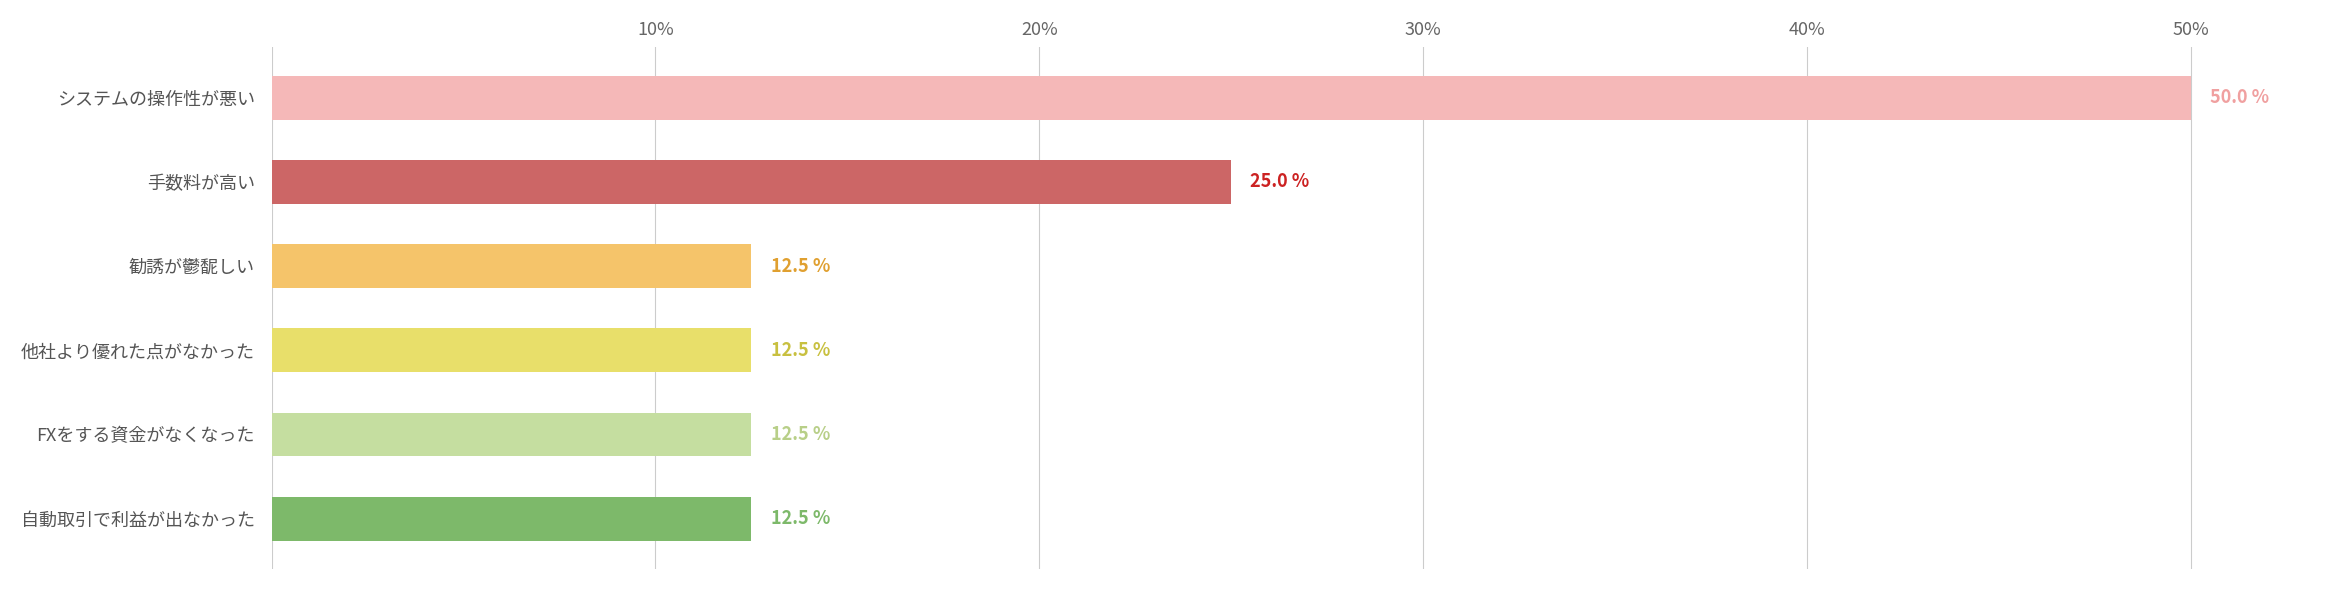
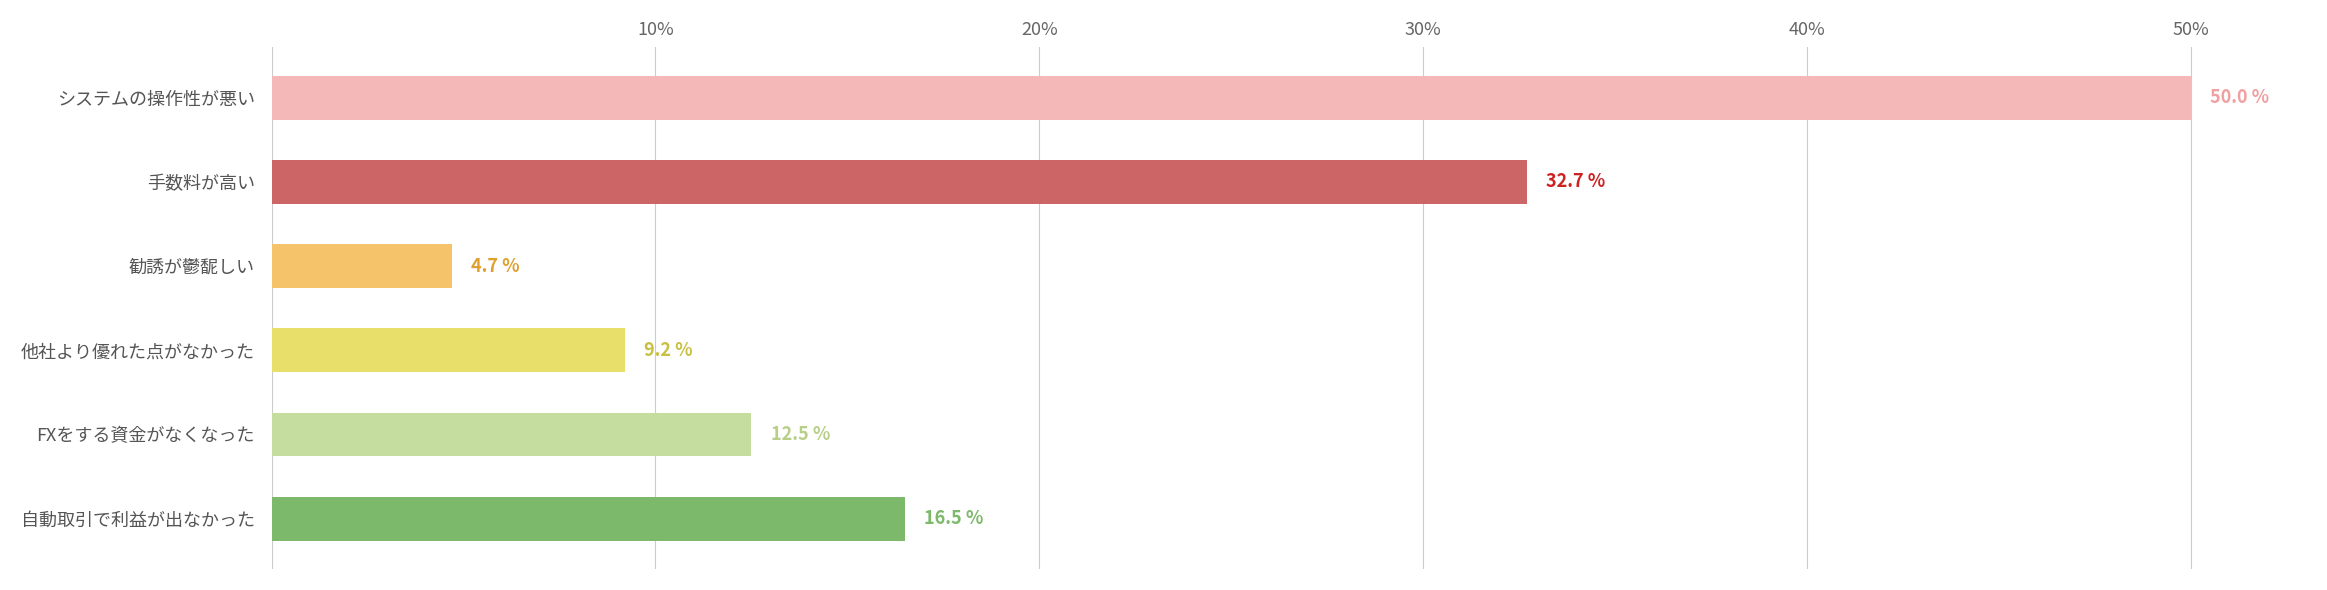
手数料が高い: 25.0 -> 32.7
勧誘が鬱馜しい: 12.5 -> 4.7
他社より優れた点がなかった: 12.5 -> 9.2
自動取引で利益が出なかった: 12.5 -> 16.5
